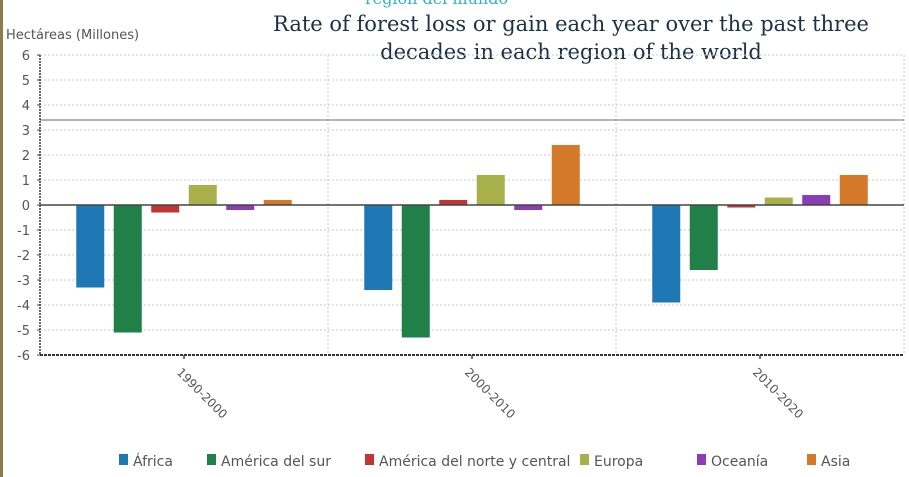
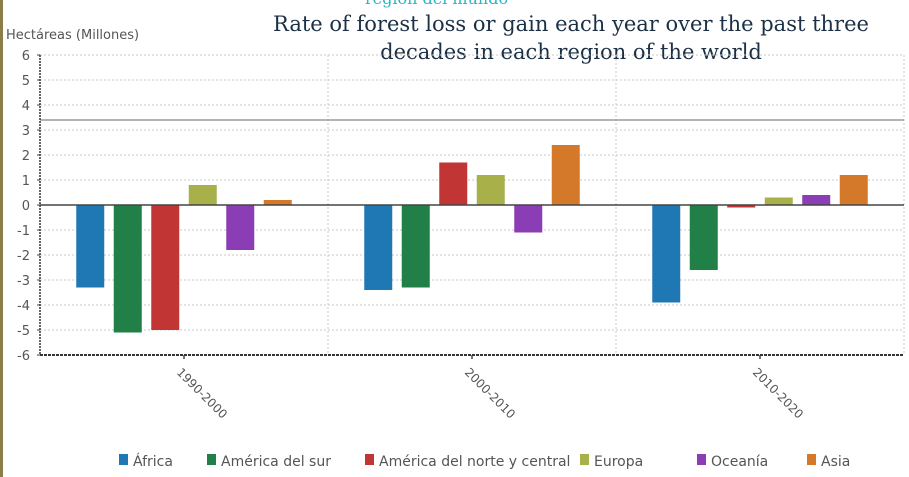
América del norte y central/1990-2000: -0.3 -> -5.0
Oceanía/1990-2000: -0.2 -> -1.8
América del sur/2000-2010: -5.3 -> -3.3
América del norte y central/2000-2010: 0.2 -> 1.7
Oceanía/2000-2010: -0.2 -> -1.1
